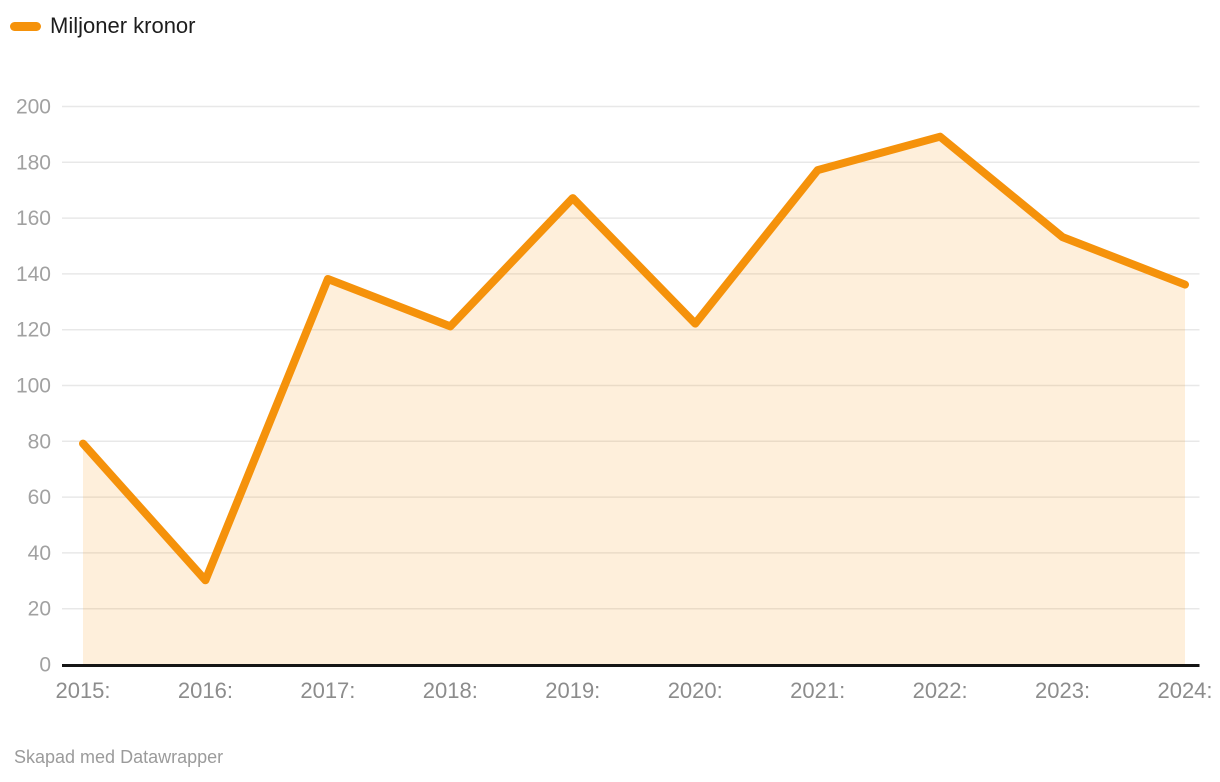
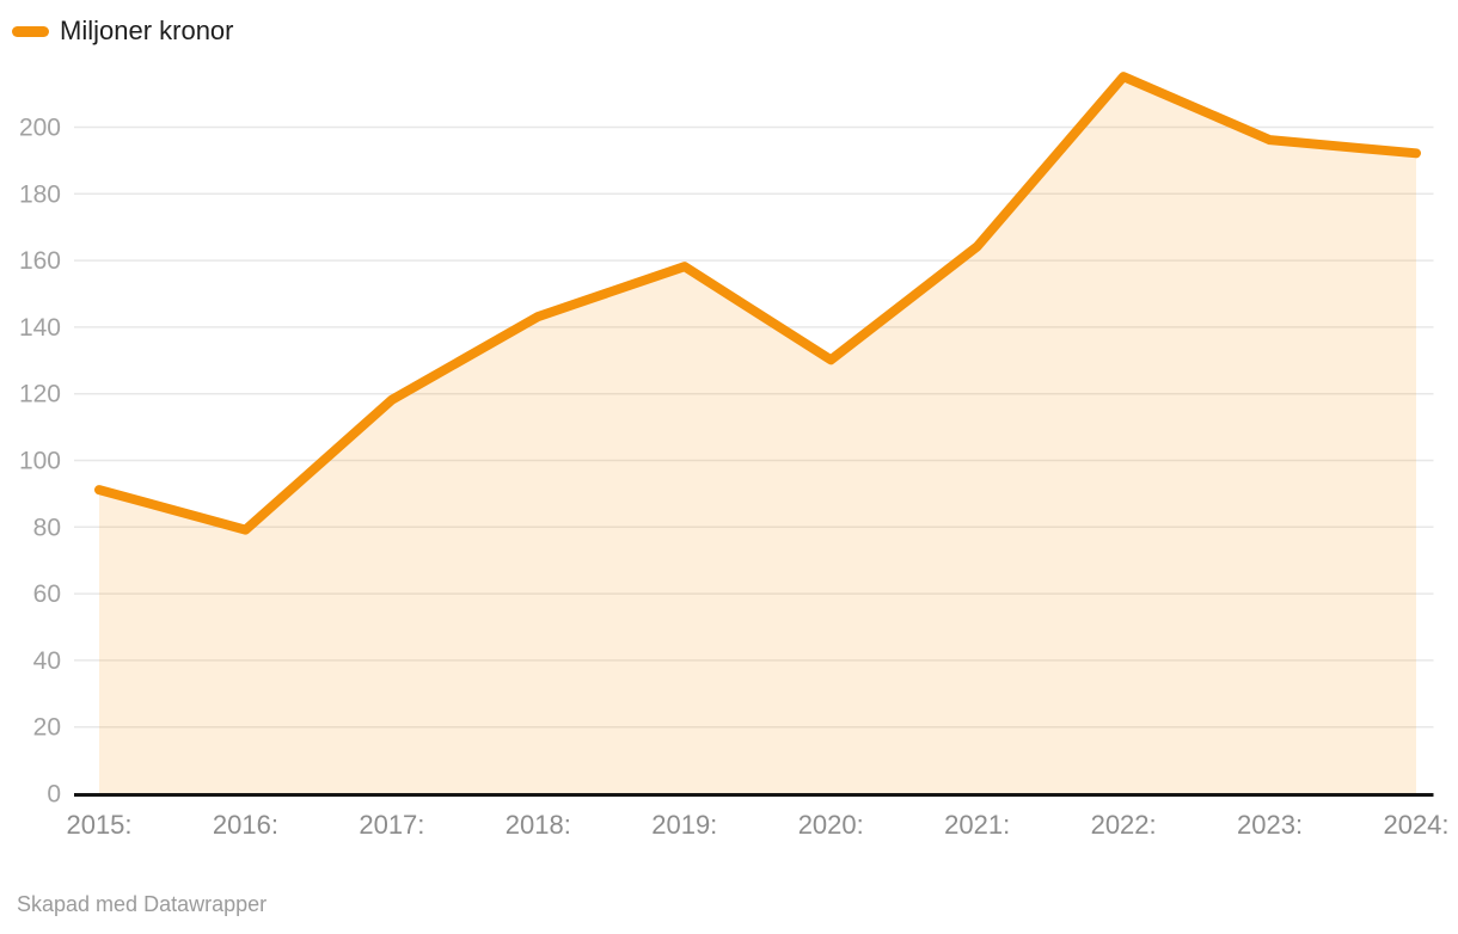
2015:: 79 -> 91
2016:: 30 -> 79
2017:: 138 -> 118
2018:: 121 -> 143
2019:: 167 -> 158
2020:: 122 -> 130
2021:: 177 -> 164
2022:: 189 -> 215
2023:: 153 -> 196
2024:: 136 -> 192
